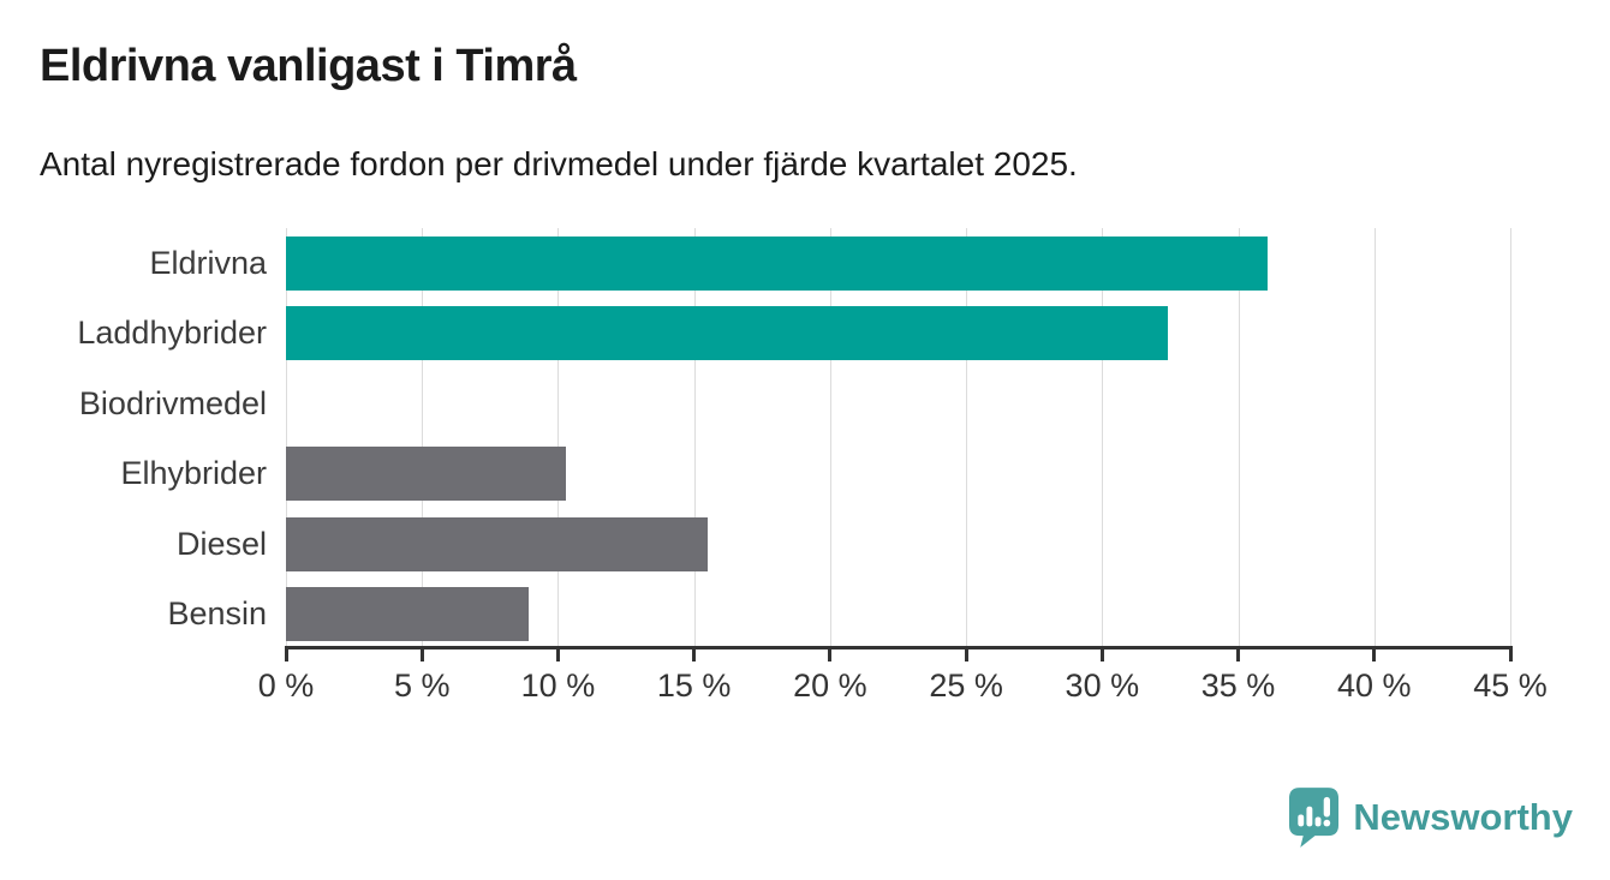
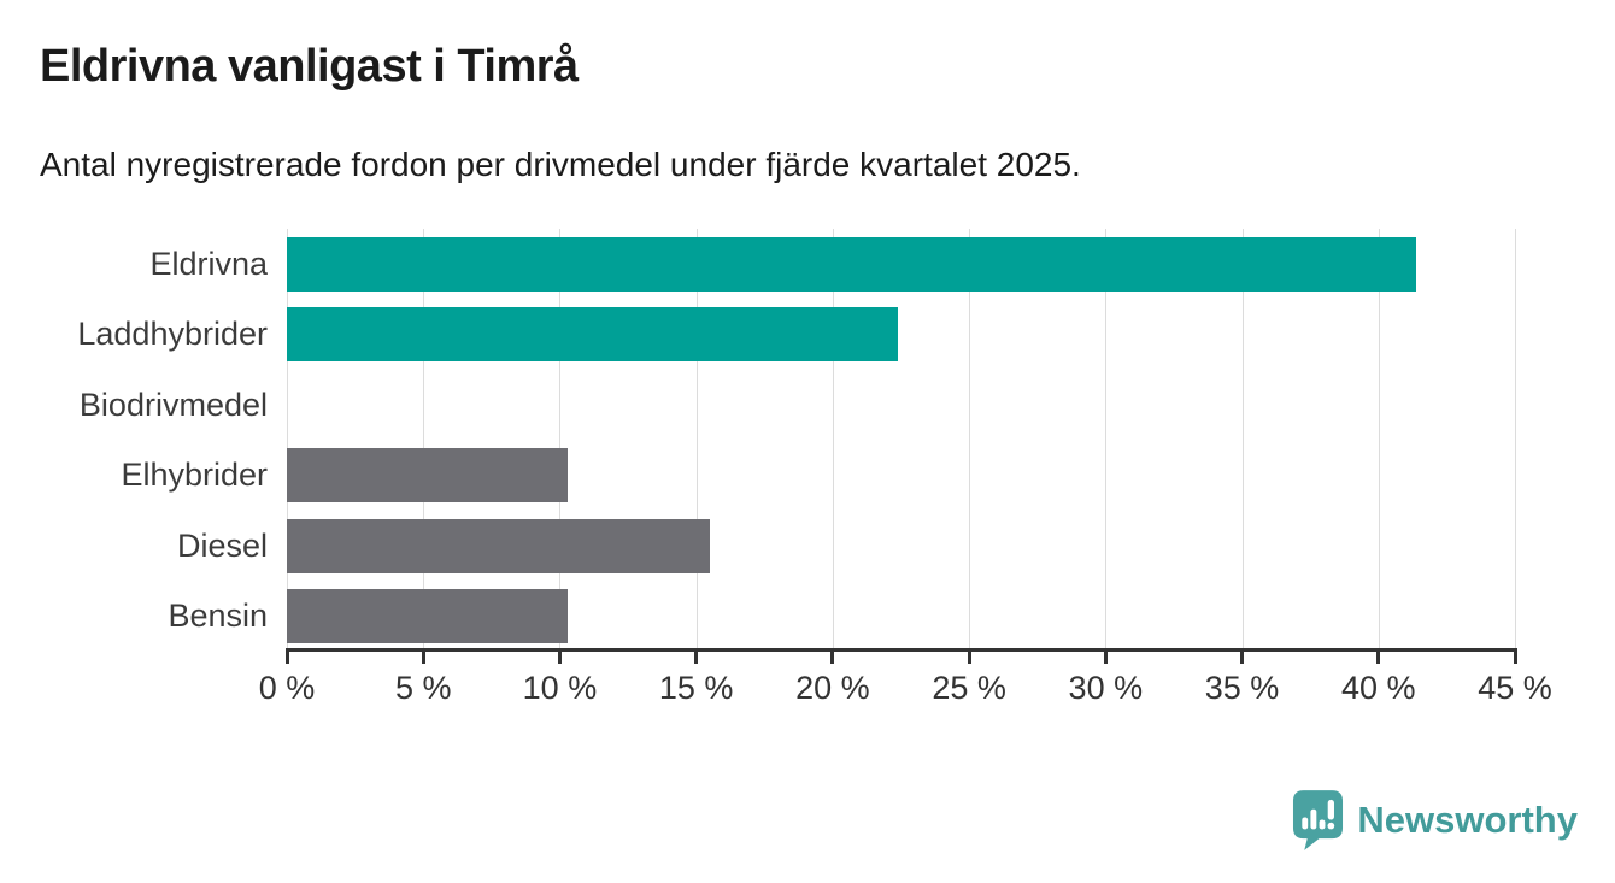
Eldrivna: 36.1% -> 41.4%
Laddhybrider: 32.4% -> 22.4%
Bensin: 8.9% -> 10.3%
